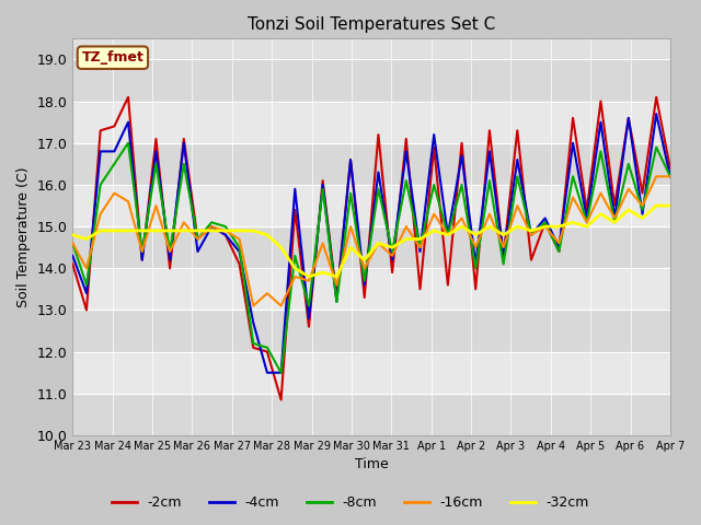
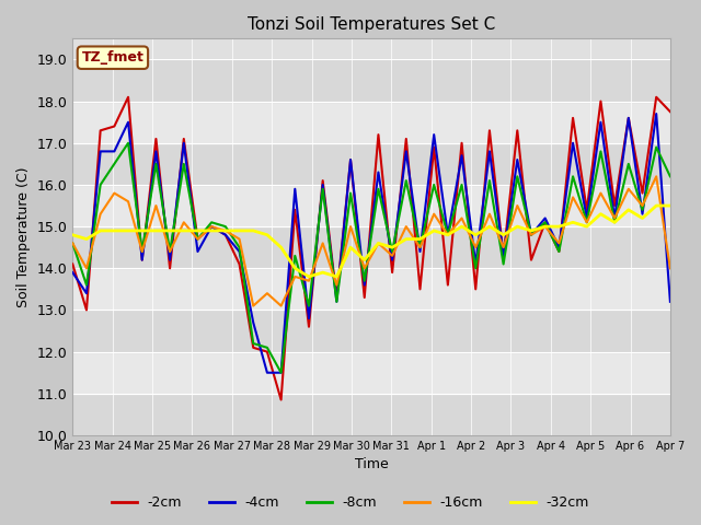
-4cm/Mar 23: 14.3 -> 13.9
-2cm/Apr 7: 16.40 -> 17.75
-4cm/Apr 7: 16.2 -> 13.2
-16cm/Apr 7: 16.2 -> 14.0
